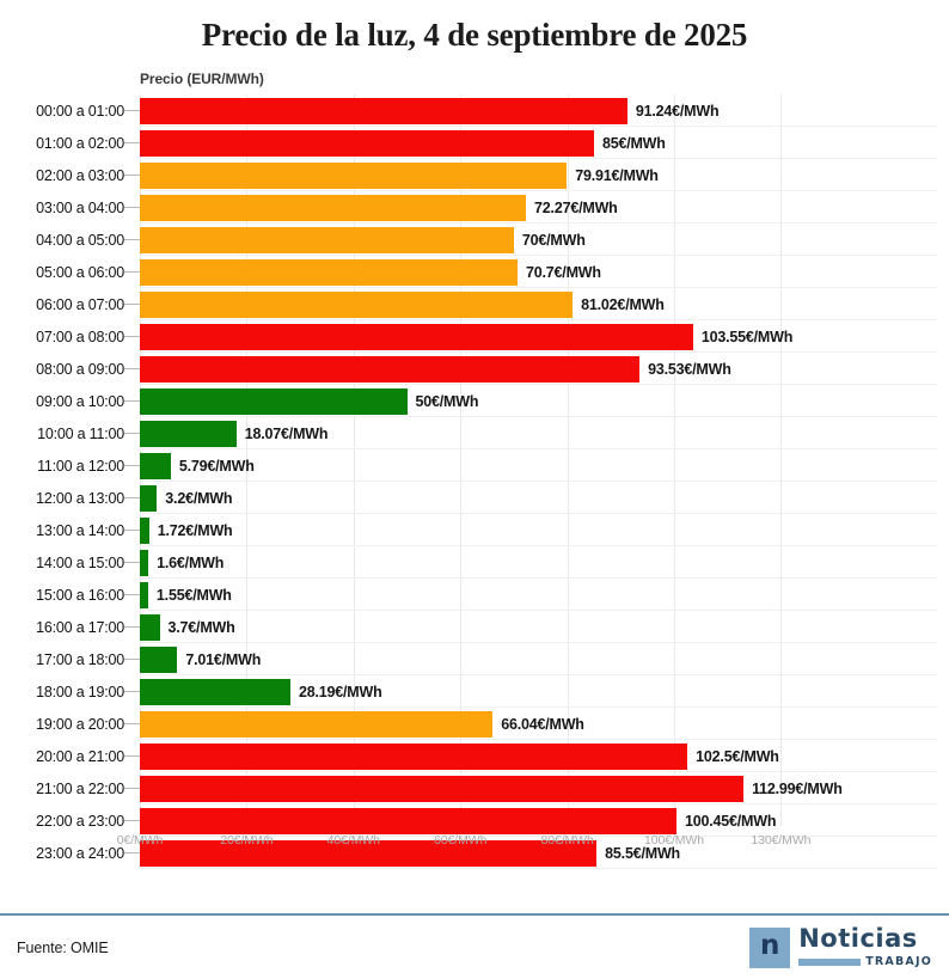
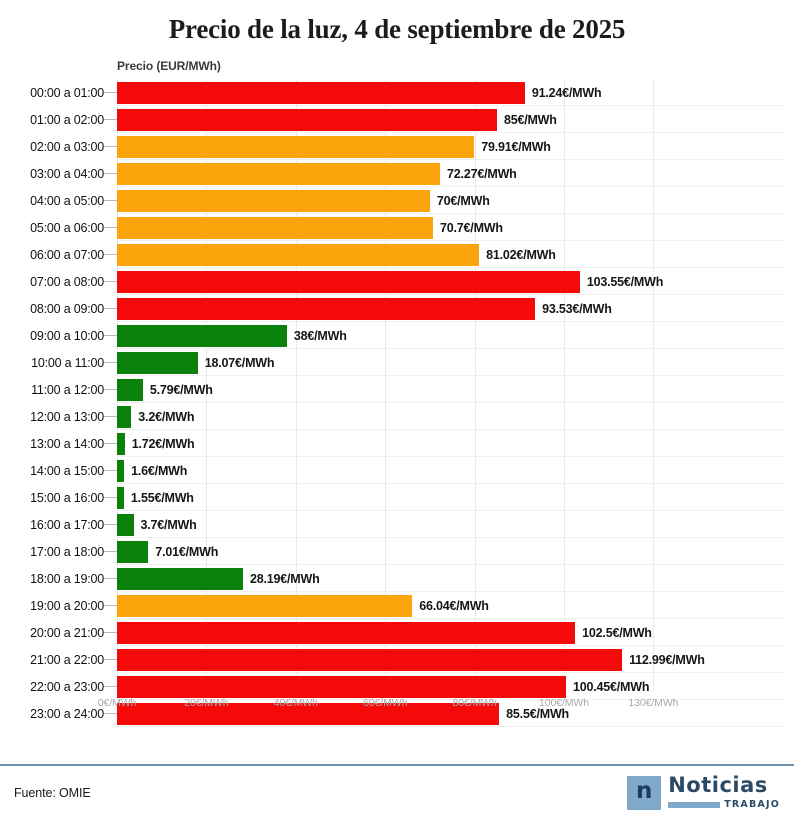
09:00 a 10:00: 50 -> 38
